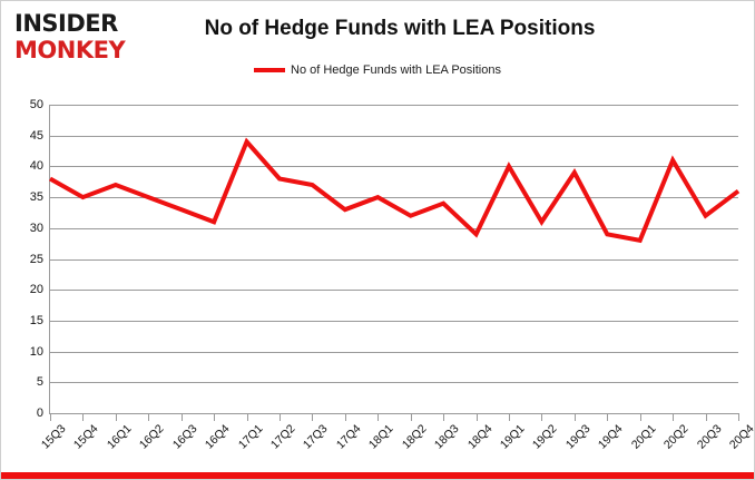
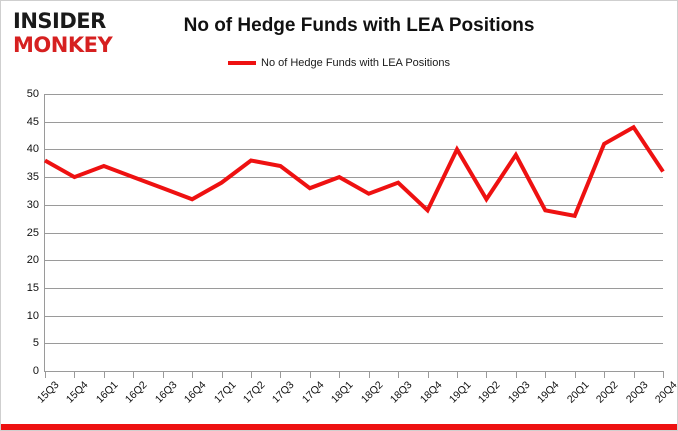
17Q1: 44 -> 34
20Q3: 32 -> 44
